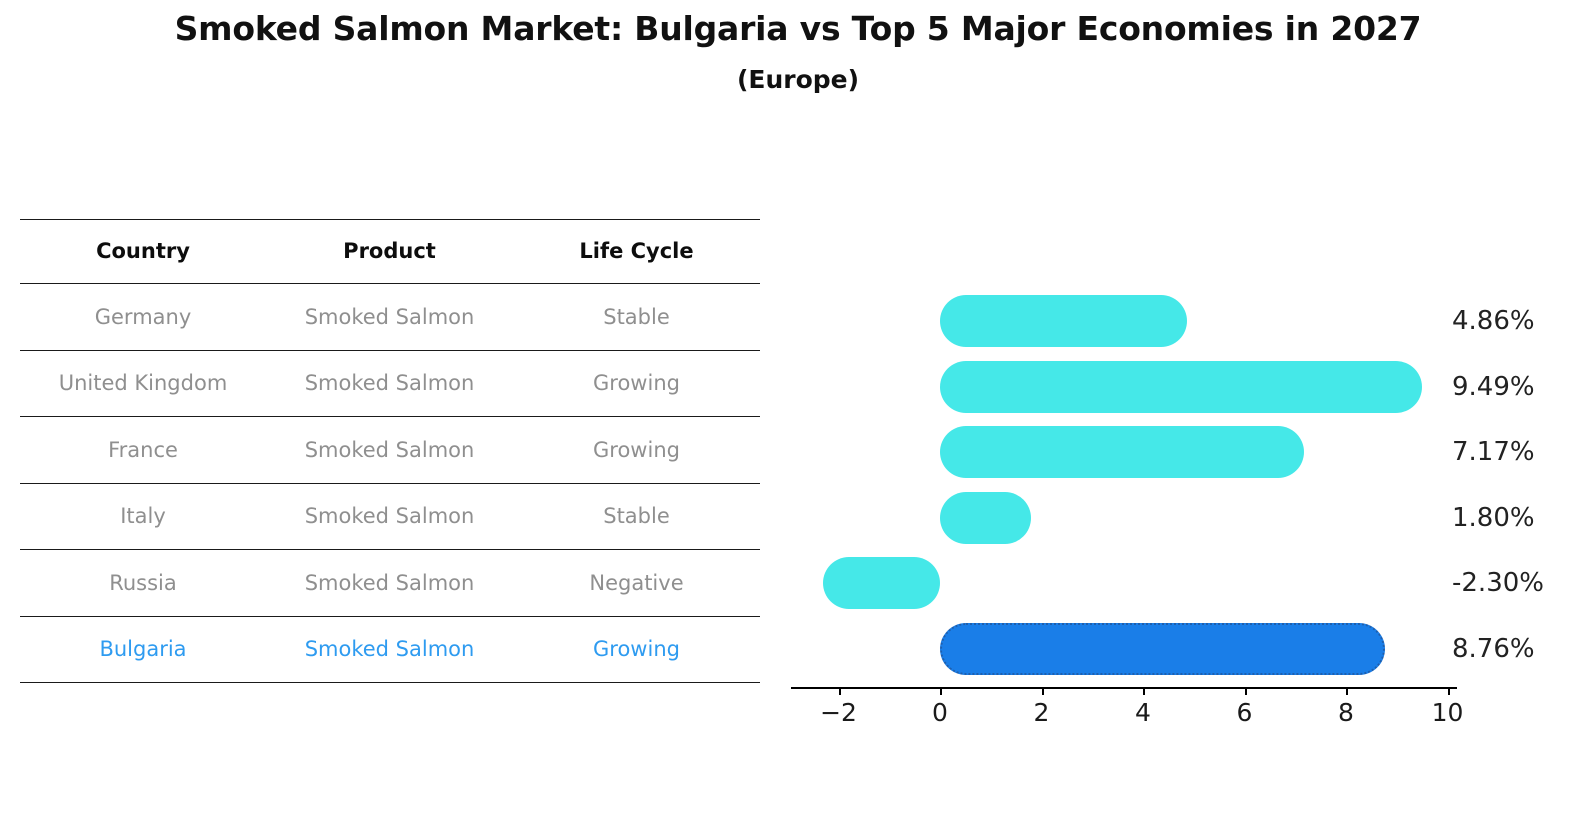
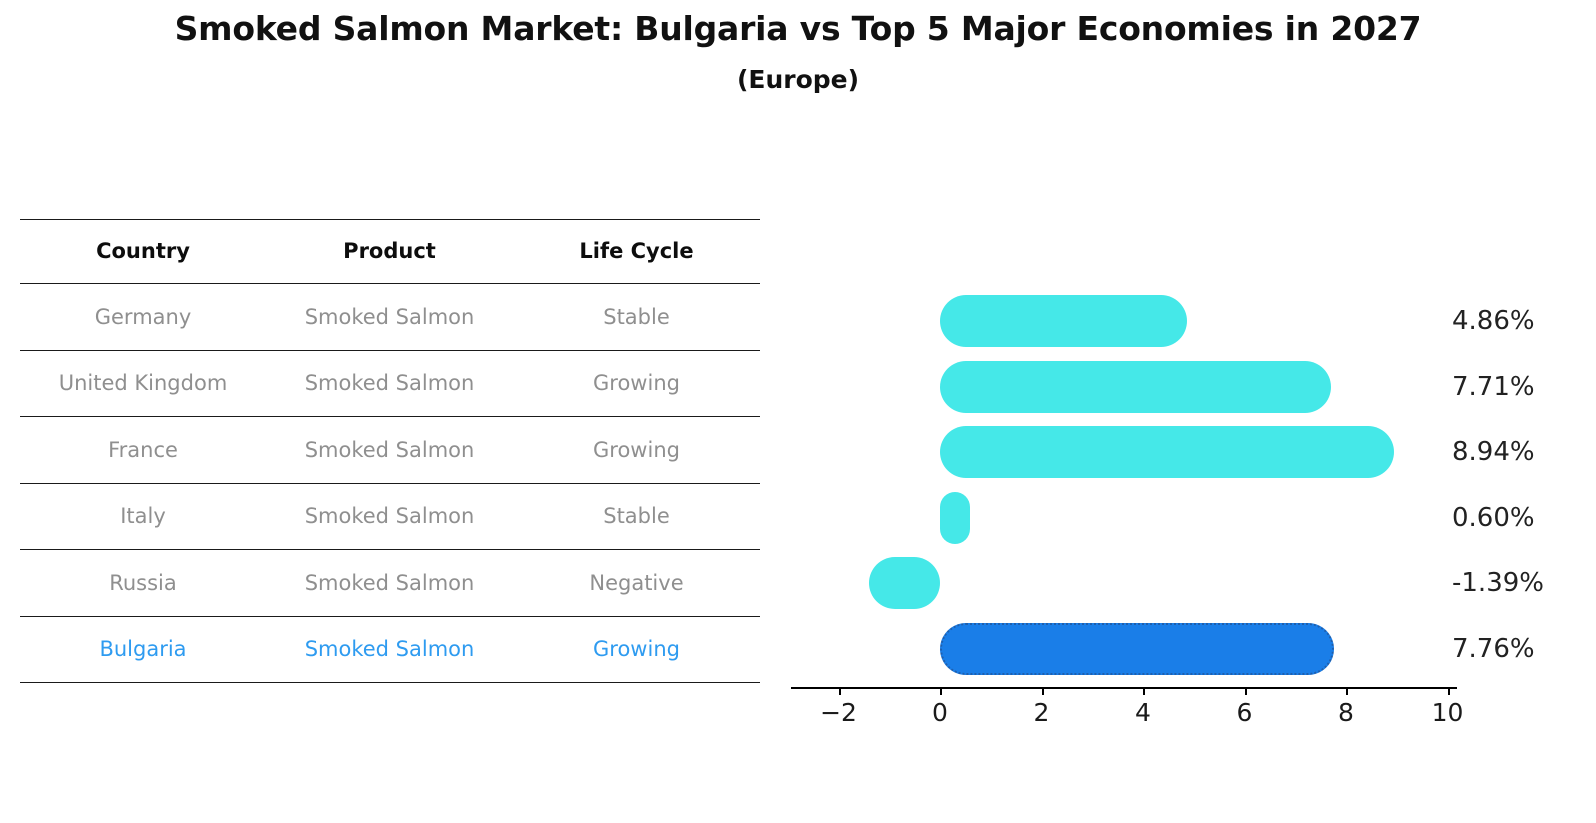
United Kingdom: 9.49% -> 7.71%
France: 7.17% -> 8.94%
Italy: 1.80% -> 0.60%
Russia: -2.30% -> -1.39%
Bulgaria: 8.76% -> 7.76%
